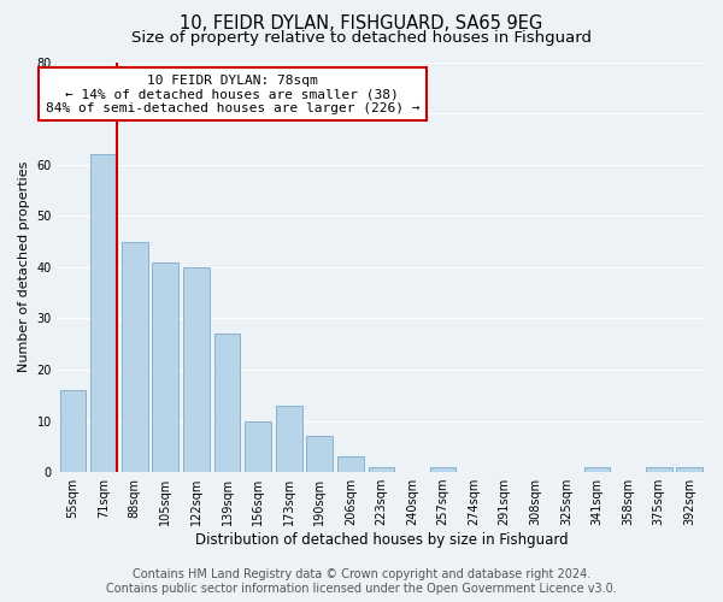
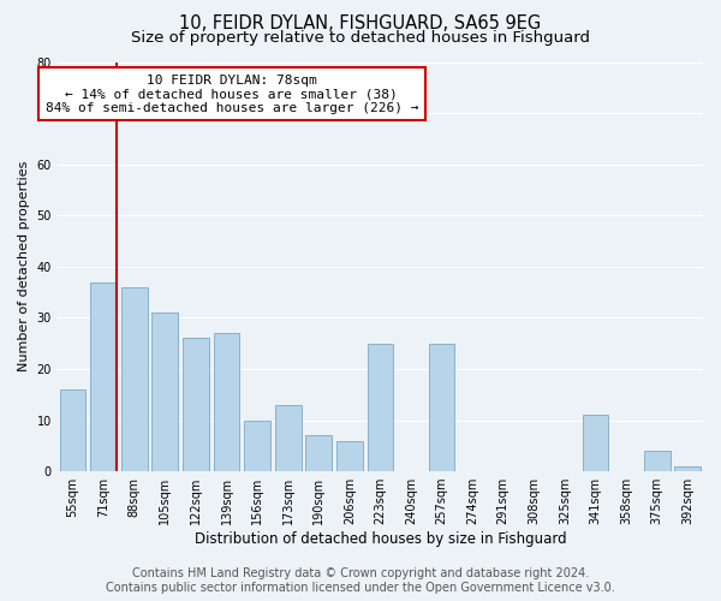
71sqm: 62 -> 37
88sqm: 45 -> 36
105sqm: 41 -> 31
122sqm: 40 -> 26
206sqm: 3 -> 6
223sqm: 1 -> 25
257sqm: 1 -> 25
341sqm: 1 -> 11
375sqm: 1 -> 4
